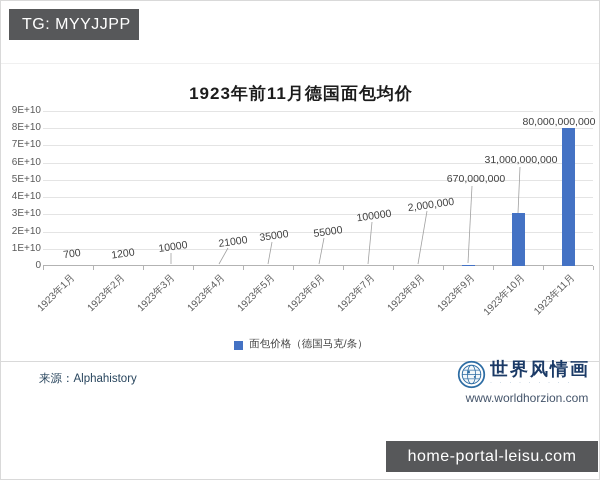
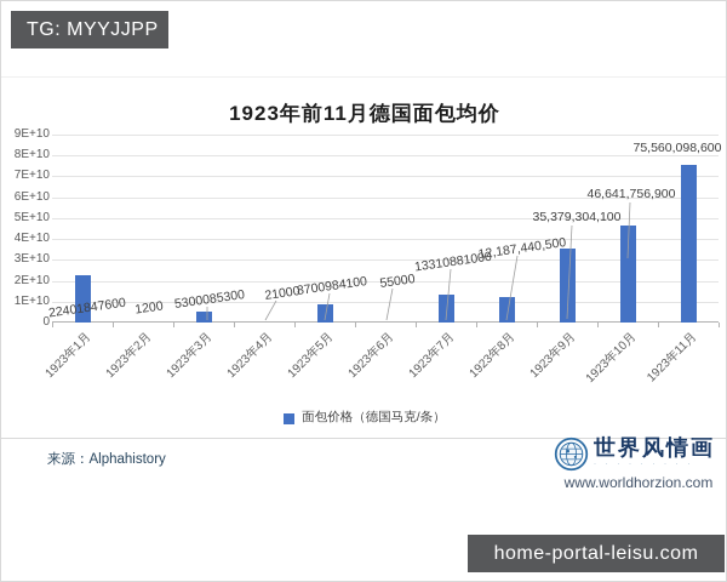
1923年1月: 700 -> 22401847600
1923年3月: 10000 -> 5300085300
1923年5月: 35000 -> 8700984100
1923年7月: 100000 -> 13310881000
1923年8月: 2,000,000 -> 12,187,440,500
1923年9月: 670,000,000 -> 35,379,304,100
1923年10月: 31,000,000,000 -> 46,641,756,900
1923年11月: 80,000,000,000 -> 75,560,098,600
